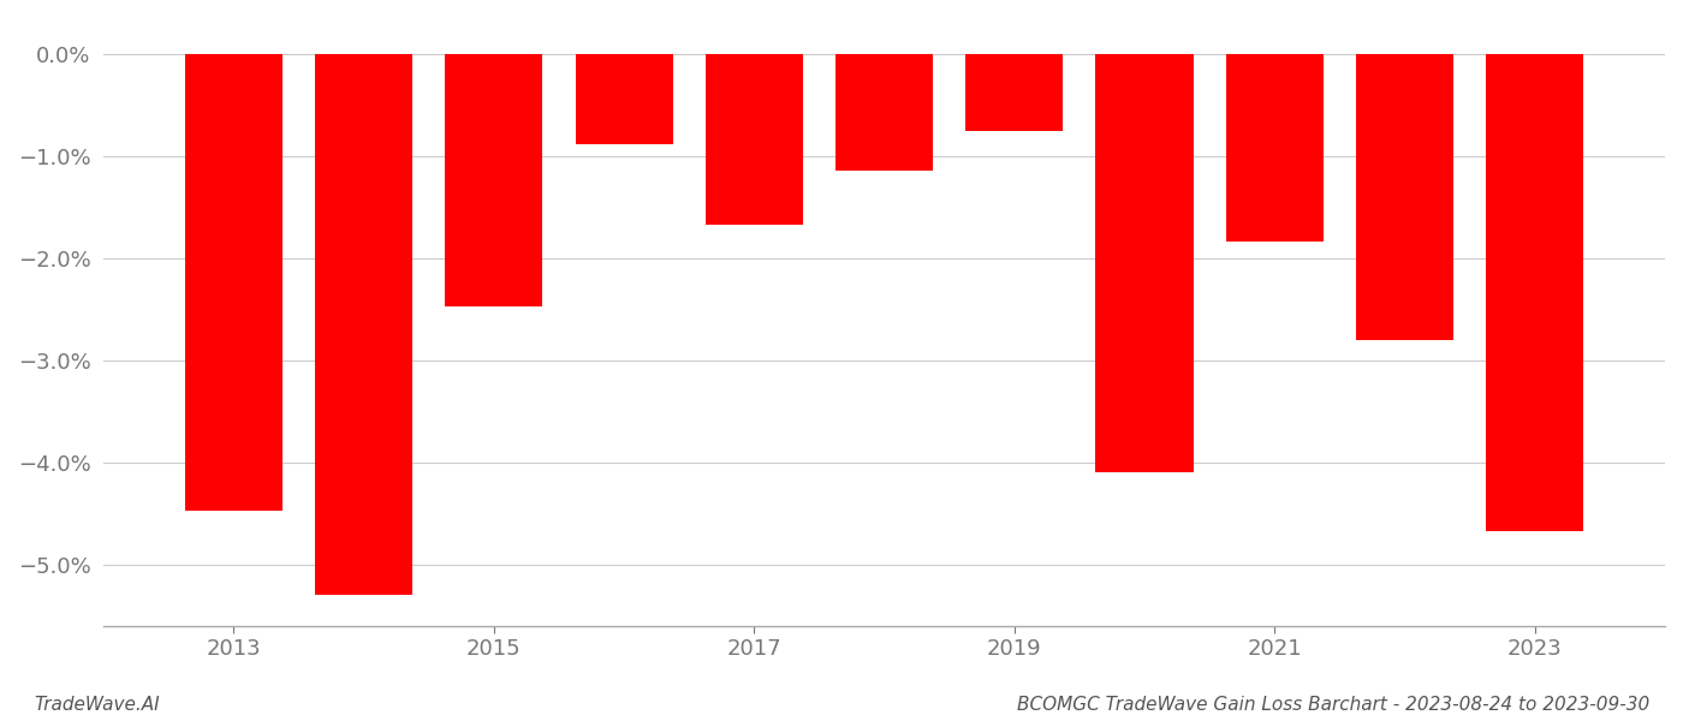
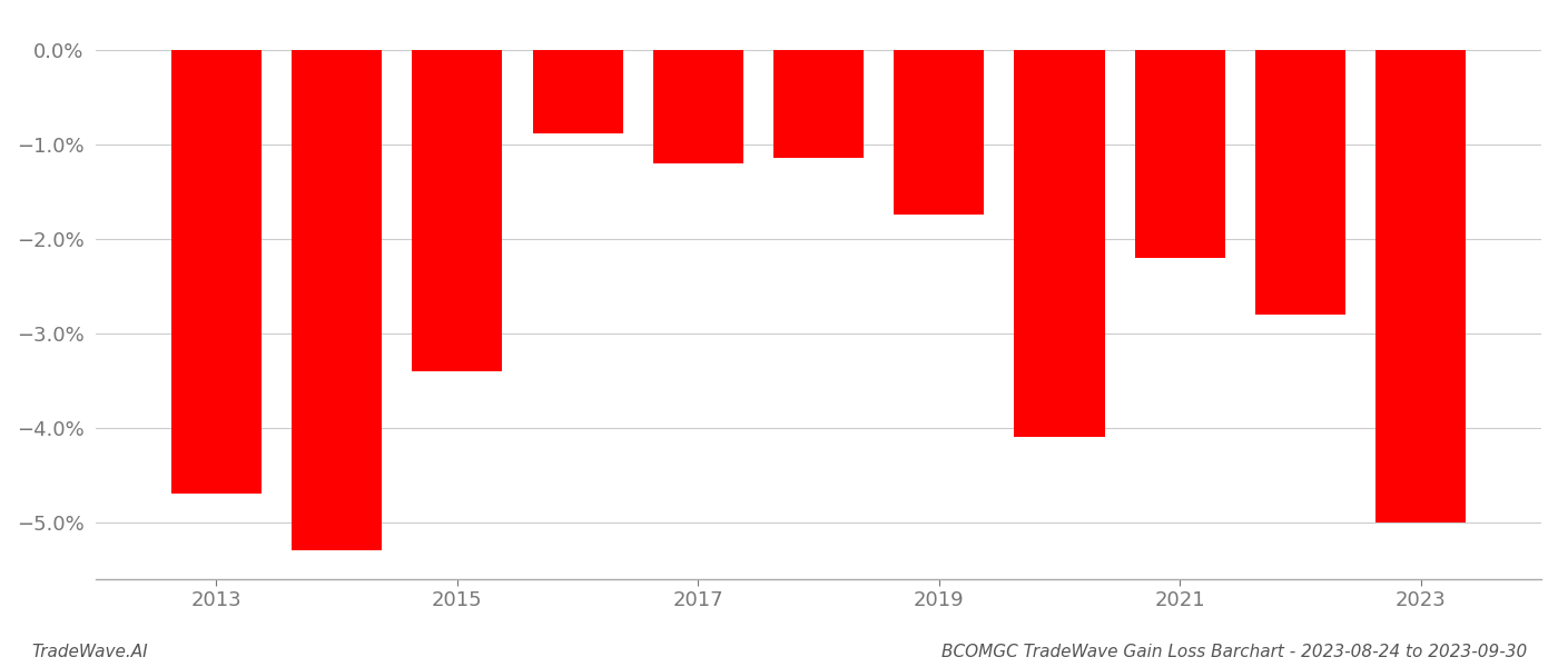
2013: -4.48% -> -4.70%
2015: -2.48% -> -3.40%
2017: -1.68% -> -1.20%
2019: -0.76% -> -1.75%
2021: -1.84% -> -2.20%
2023: -4.68% -> -5.00%
